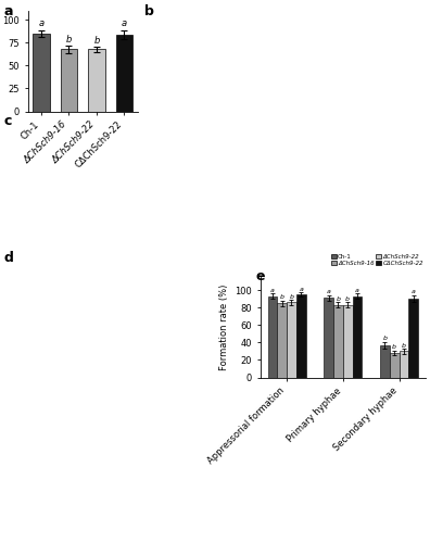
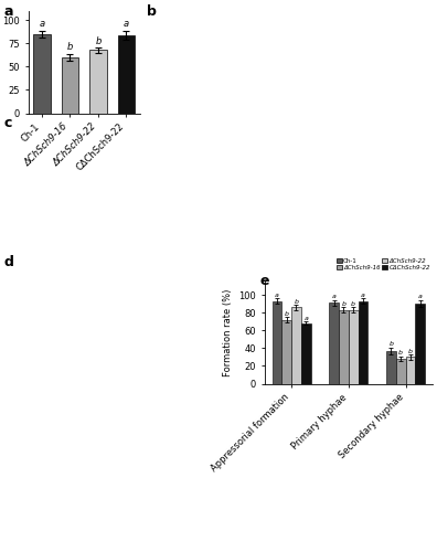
ΔChSch9-16: 68 -> 60
ΔChSch9-16/Appressorial formation: 85 -> 72
CΔChSch9-22/Appressorial formation: 95 -> 68
